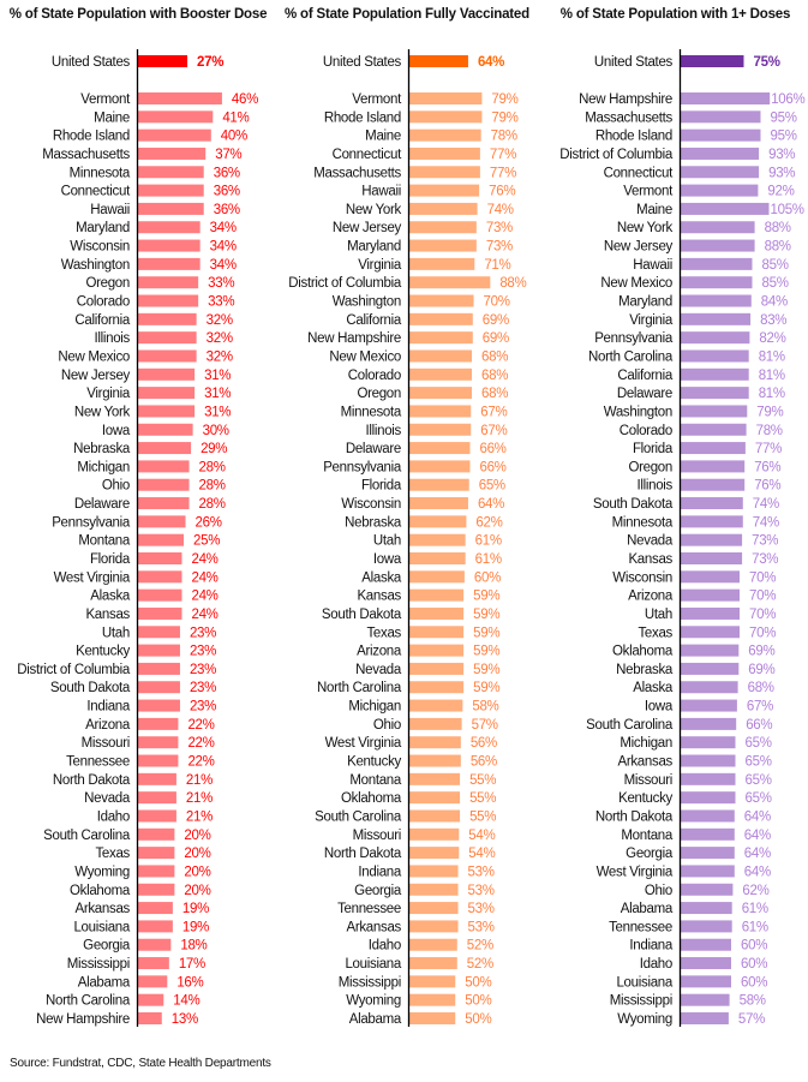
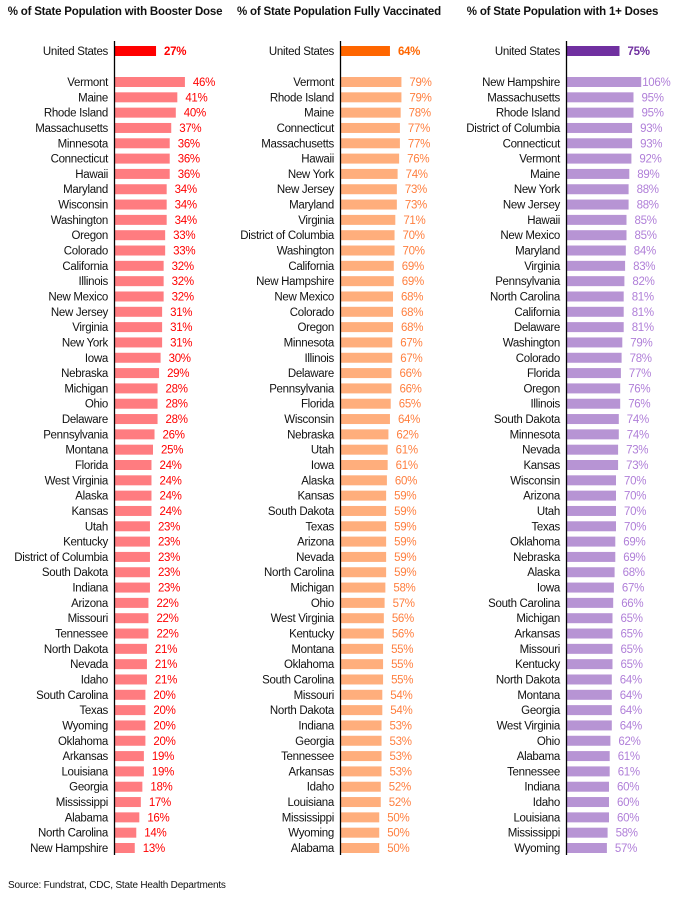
% of State Population Fully Vaccinated/District of Columbia: 88% -> 70%
% of State Population with 1+ Doses/Maine: 105% -> 89%
